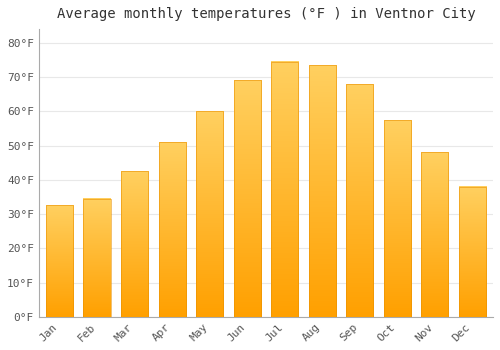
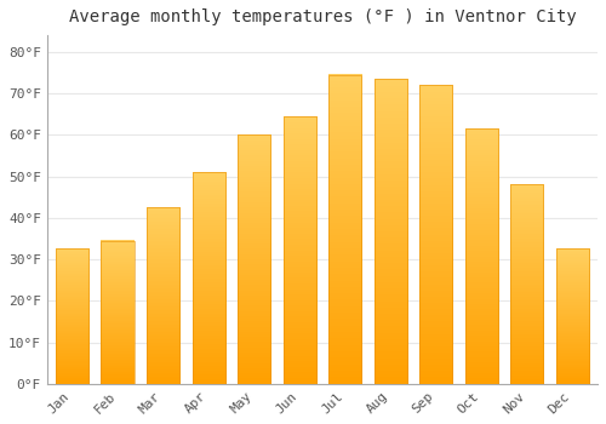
Jun: 69.0°F -> 64.5°F
Sep: 68.0°F -> 72.0°F
Oct: 57.5°F -> 61.5°F
Dec: 38.0°F -> 32.5°F
